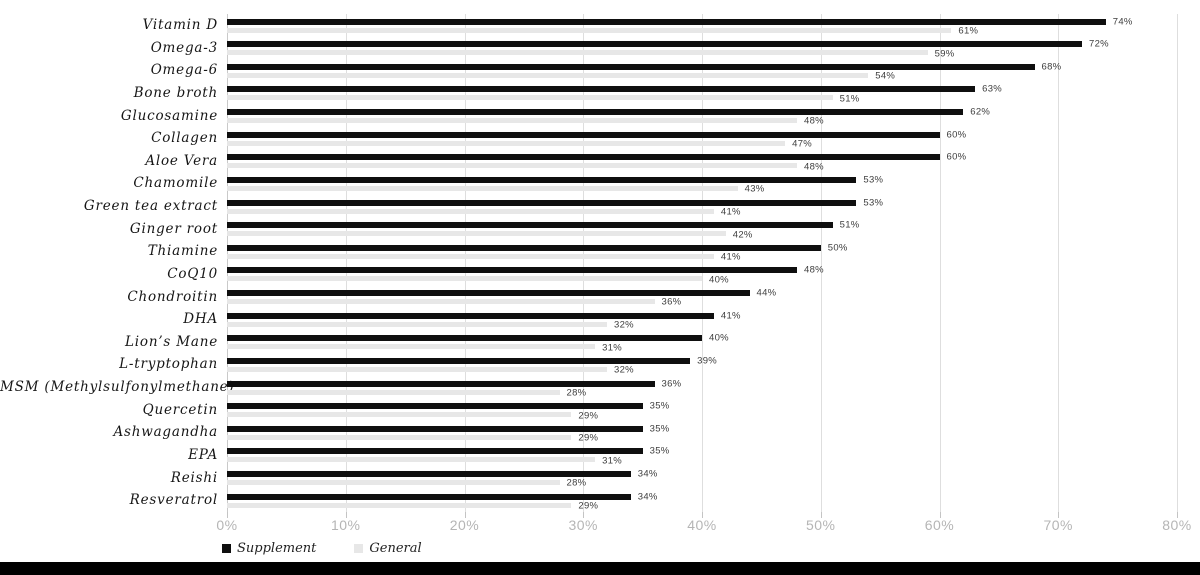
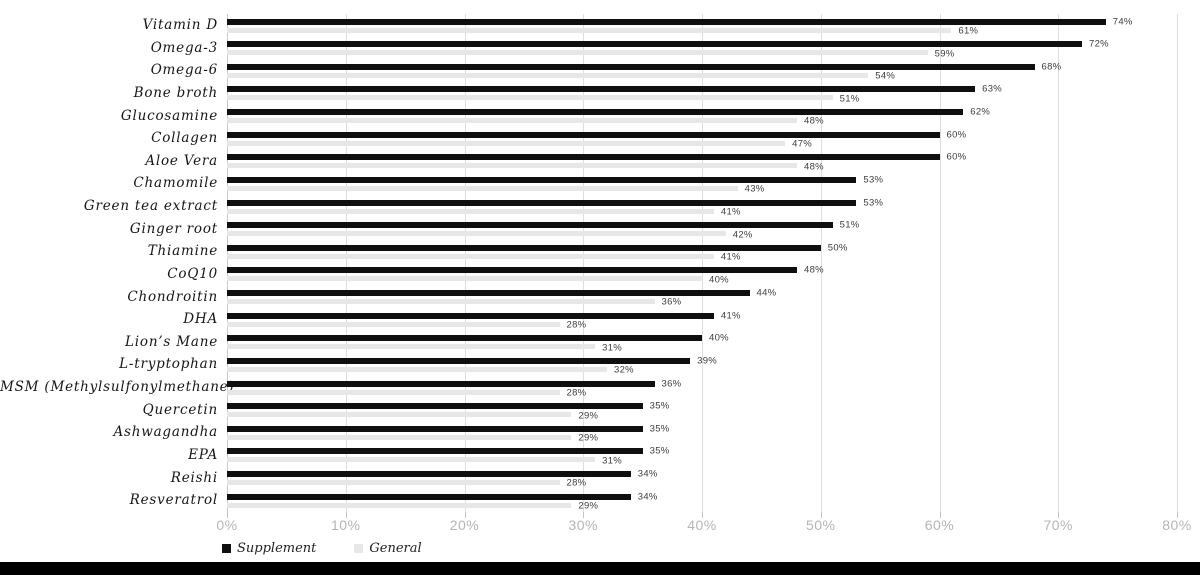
General/DHA: 32% -> 28%
